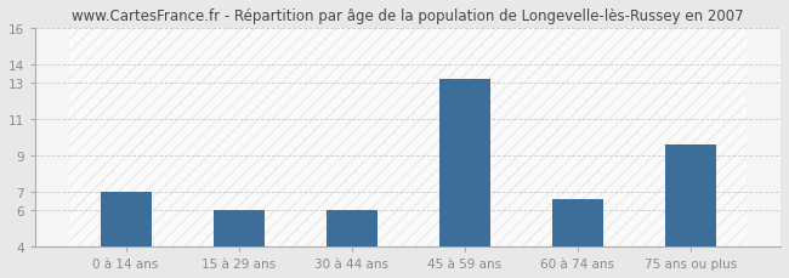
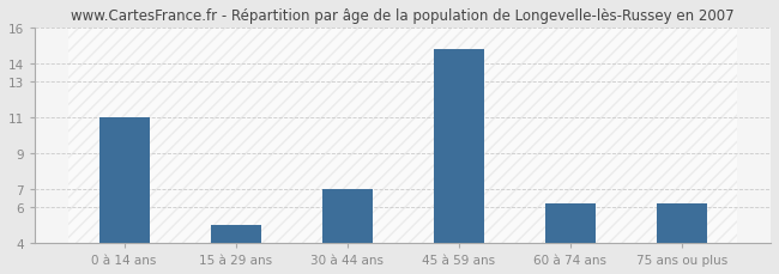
0 à 14 ans: 7.0 -> 11.0
15 à 29 ans: 6.0 -> 5.0
30 à 44 ans: 6.0 -> 7.0
45 à 59 ans: 13.2 -> 14.8
60 à 74 ans: 6.6 -> 6.2
75 ans ou plus: 9.6 -> 6.2
